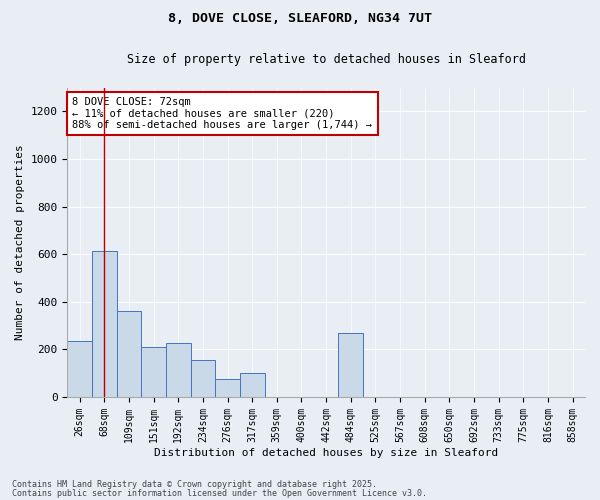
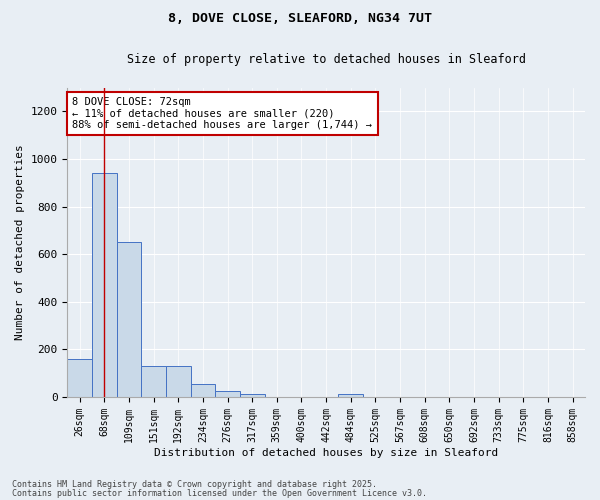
26sqm: 235 -> 160
68sqm: 615 -> 940
109sqm: 360 -> 650
151sqm: 210 -> 130
192sqm: 225 -> 130
234sqm: 155 -> 55
276sqm: 75 -> 25
317sqm: 100 -> 12
484sqm: 270 -> 12
